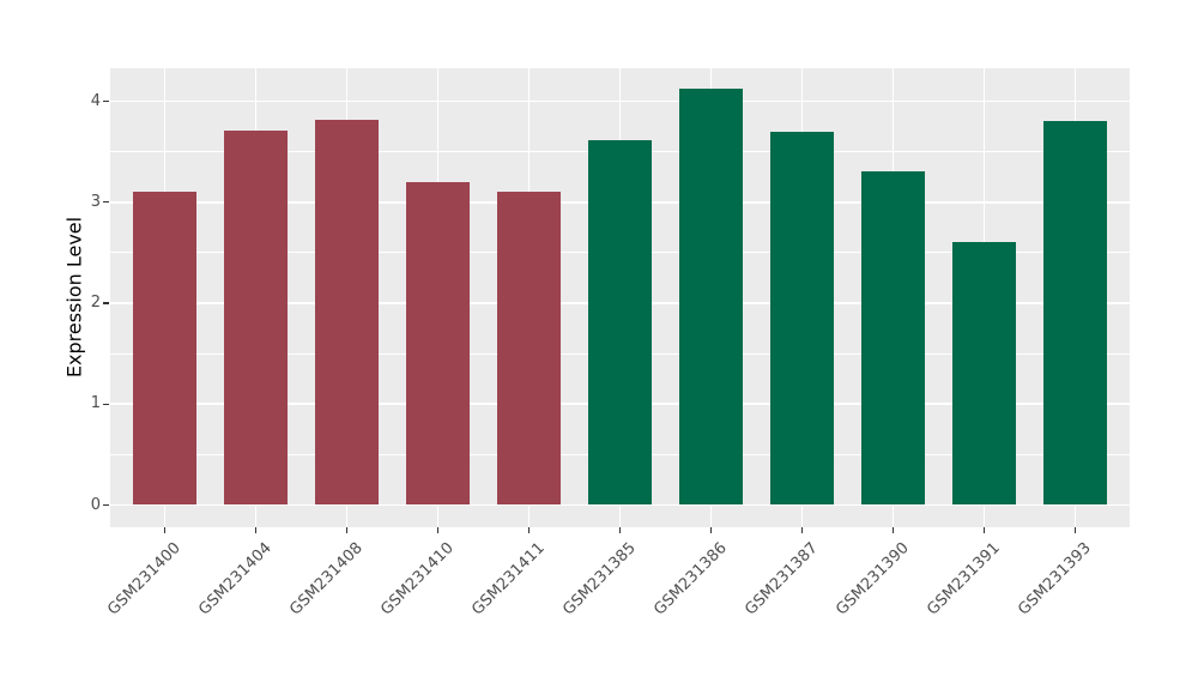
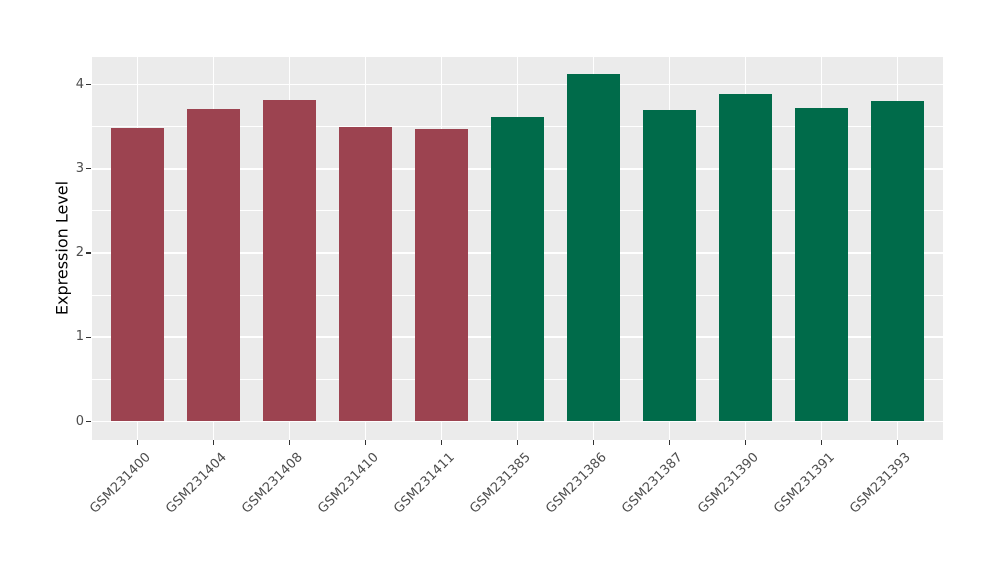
GSM231400: 3.1 -> 3.5
GSM231410: 3.2 -> 3.5
GSM231411: 3.1 -> 3.5
GSM231390: 3.3 -> 3.9
GSM231391: 2.6 -> 3.7
